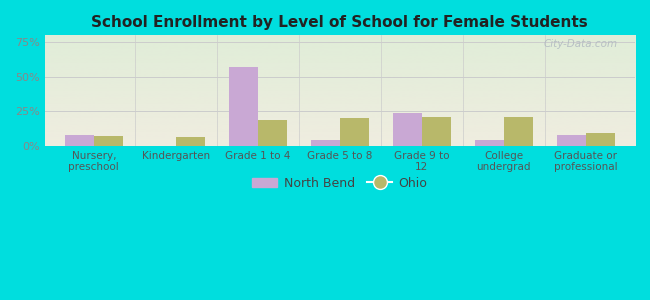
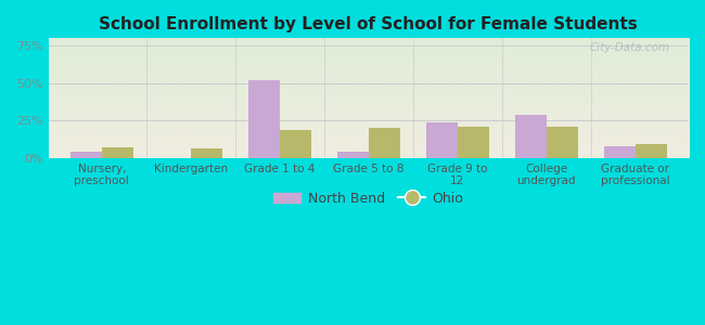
North Bend/Nursery, preschool: 8% -> 4%
North Bend/Grade 1 to 4: 57% -> 52%
North Bend/College undergrad: 4% -> 29%
